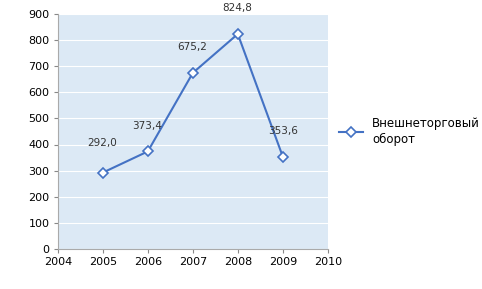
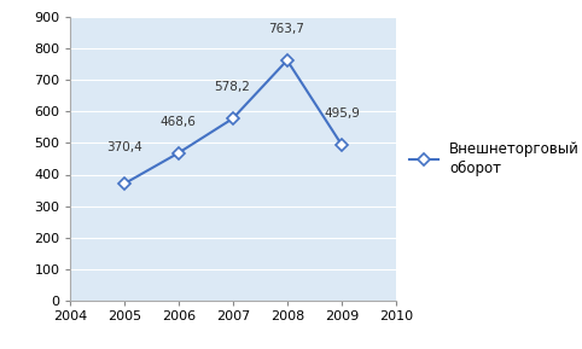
2005: 292,0 -> 370,4
2006: 373,4 -> 468,6
2007: 675,2 -> 578,2
2008: 824,8 -> 763,7
2009: 353,6 -> 495,9
